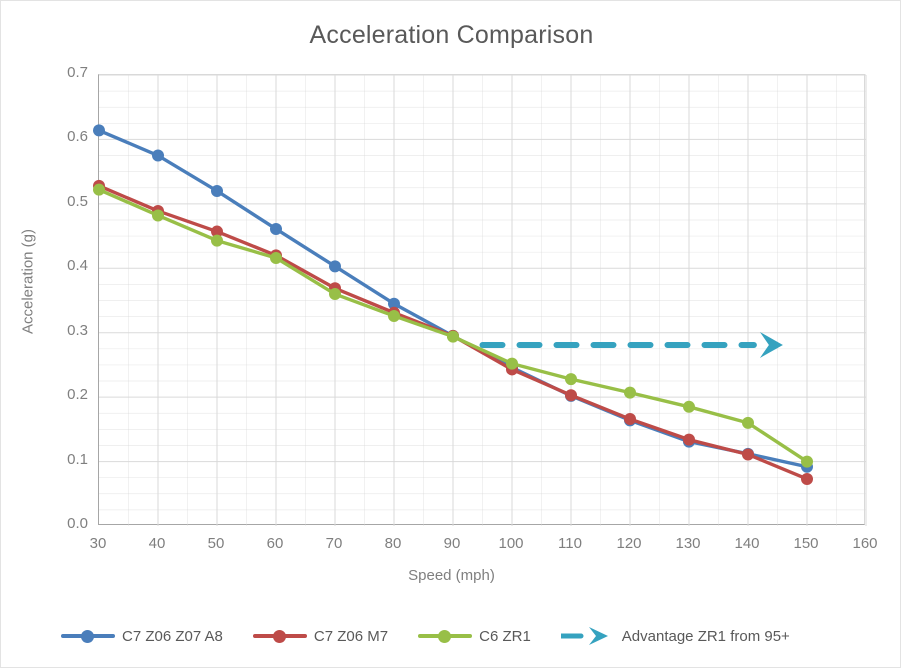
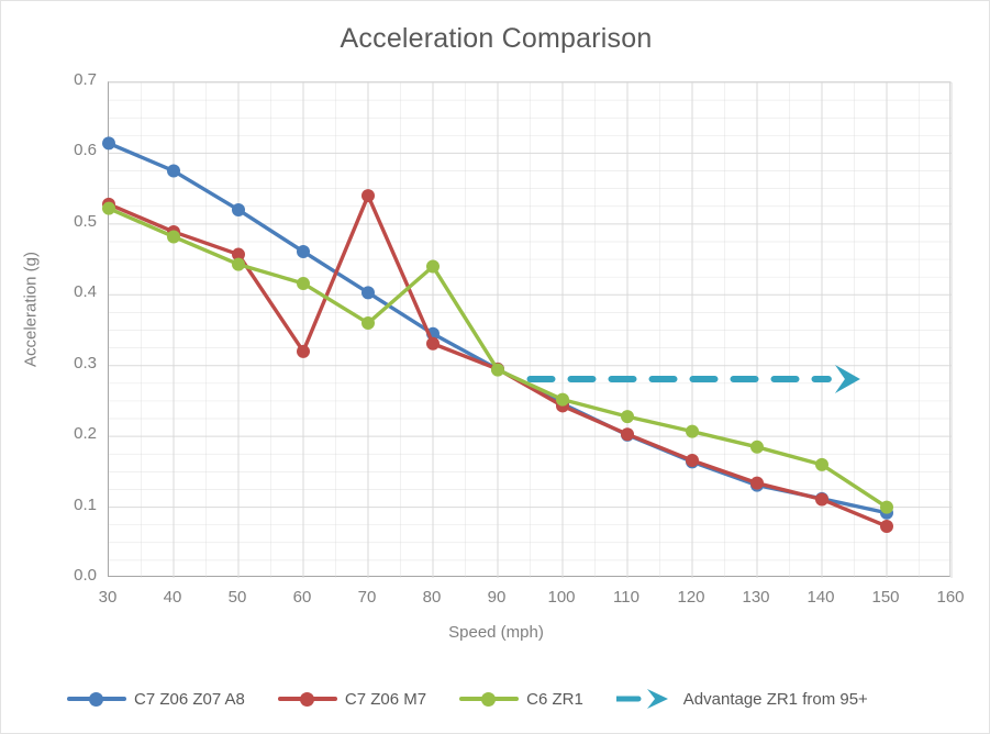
C7 Z06 M7/60: 0.42 -> 0.32
C7 Z06 M7/70: 0.37 -> 0.54
C6 ZR1/80: 0.33 -> 0.44
